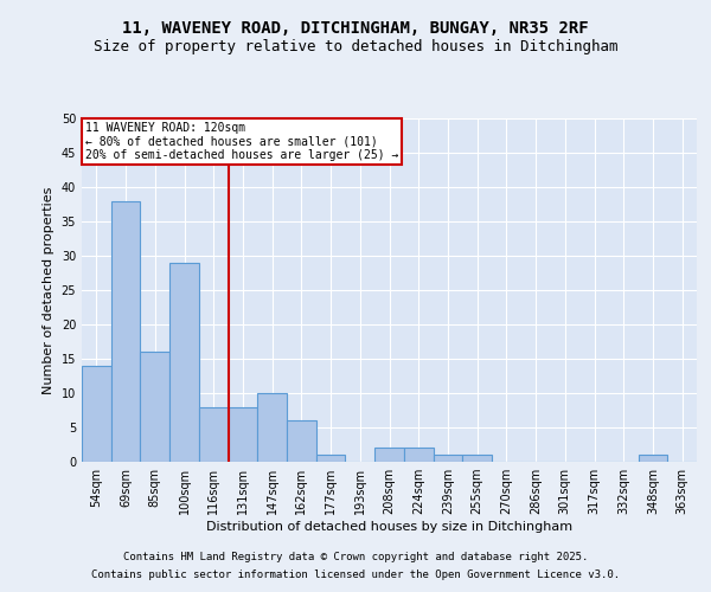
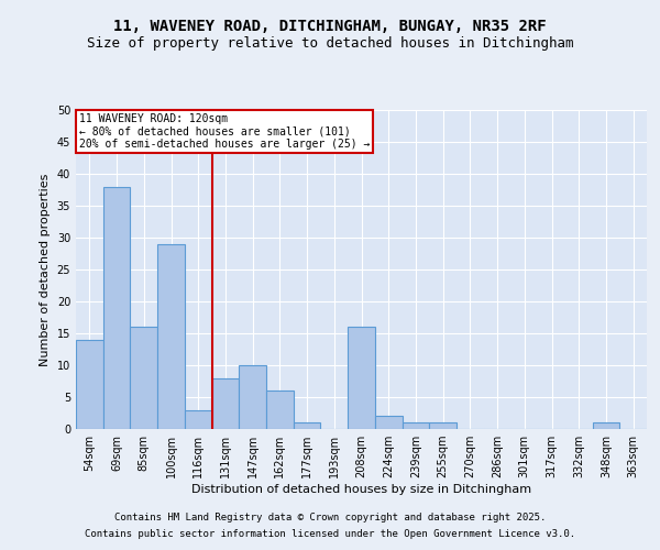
116sqm: 8 -> 3
208sqm: 2 -> 16
